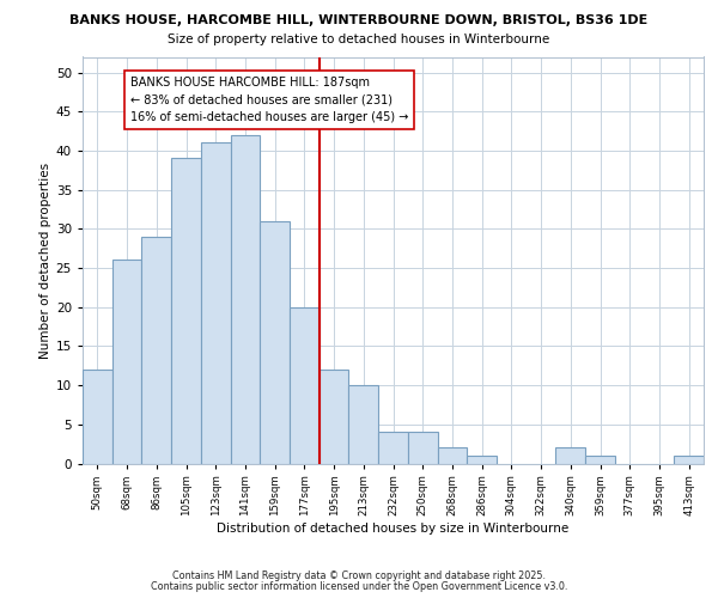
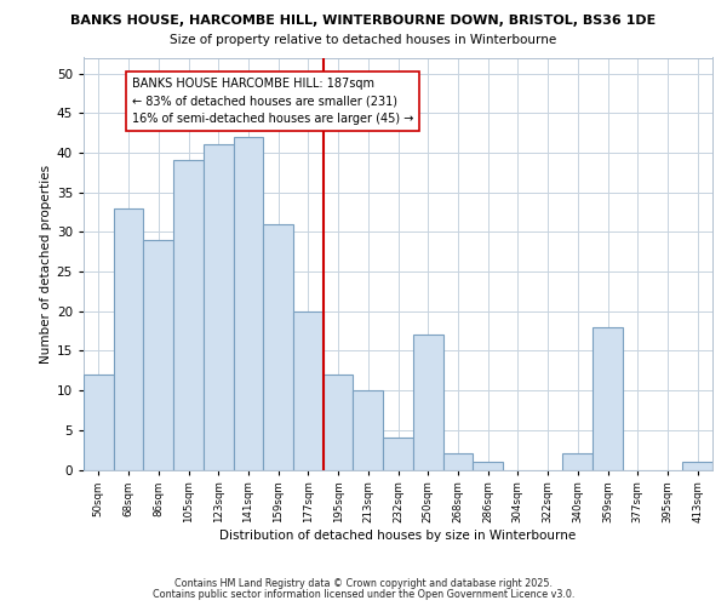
68sqm: 26 -> 33
250sqm: 4 -> 17
359sqm: 1 -> 18
